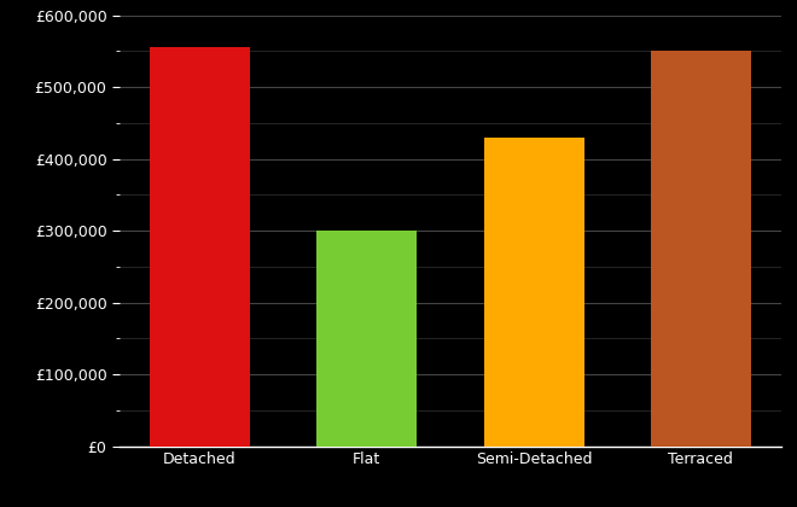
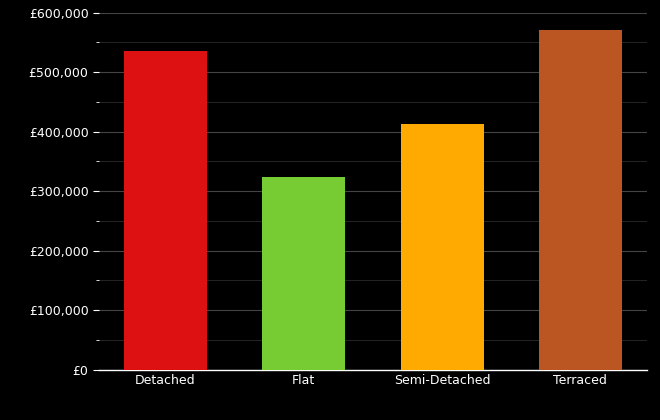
Detached: £555,000 -> £536,000
Flat: £300,000 -> £324,000
Semi-Detached: £430,000 -> £412,000
Terraced: £550,000 -> £570,000
